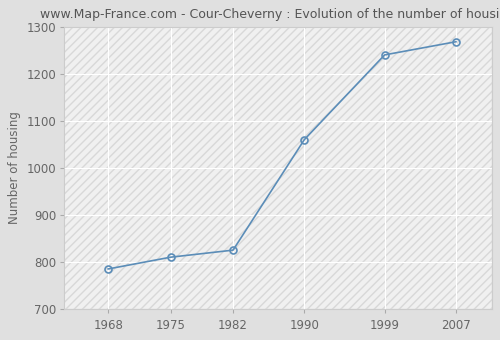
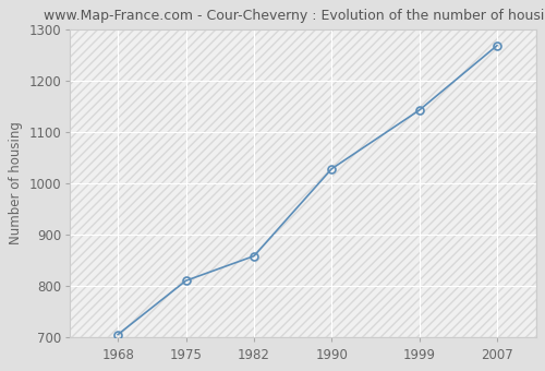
1968: 785 -> 705
1982: 825 -> 858
1990: 1060 -> 1028
1999: 1240 -> 1142
